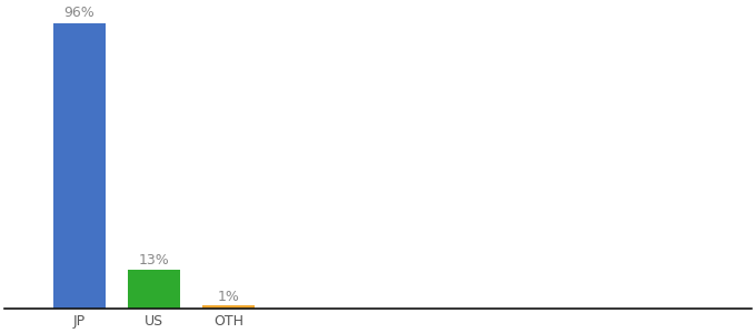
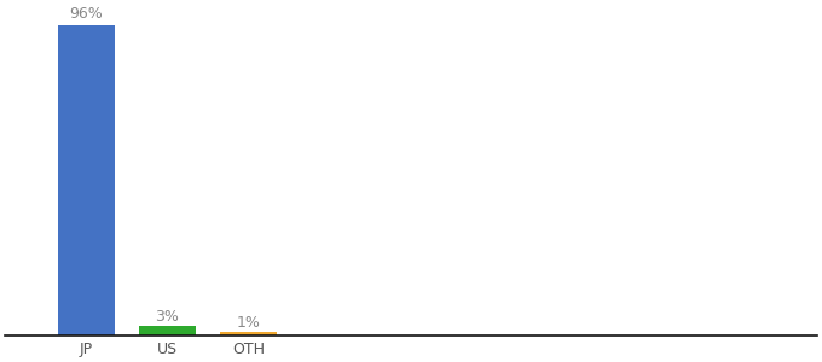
US: 13% -> 3%
